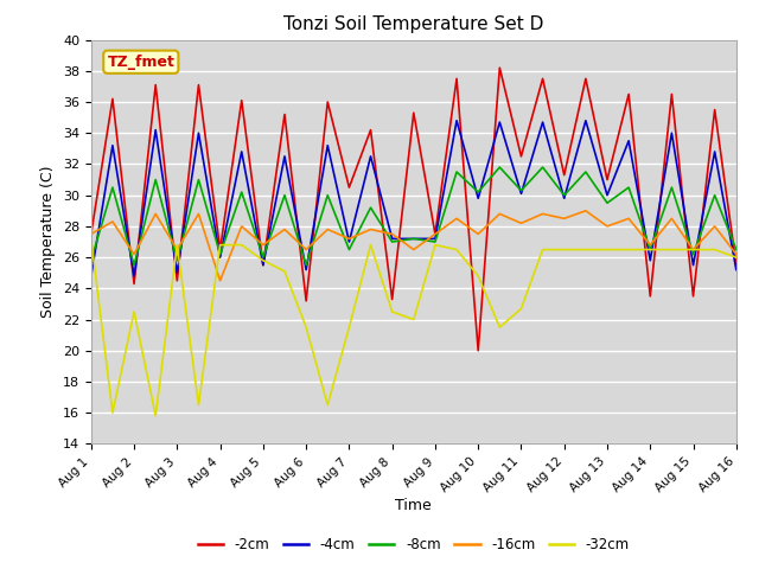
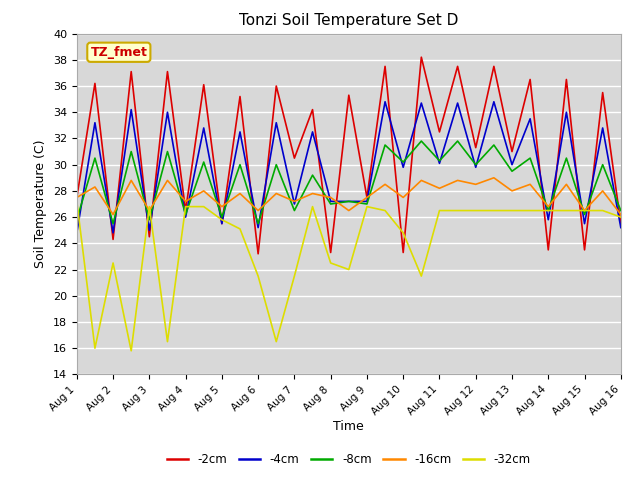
-16cm/Aug 4: 24.5 -> 27.2
-2cm/Aug 10: 20.0 -> 23.3
-32cm/Aug 11: 22.7 -> 26.5
